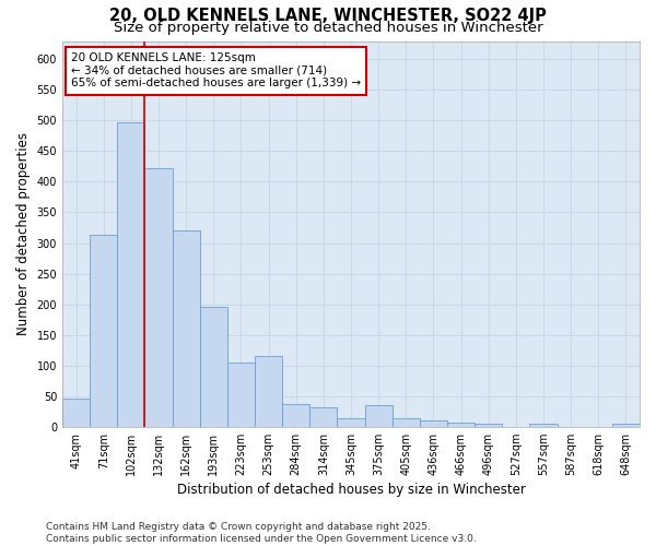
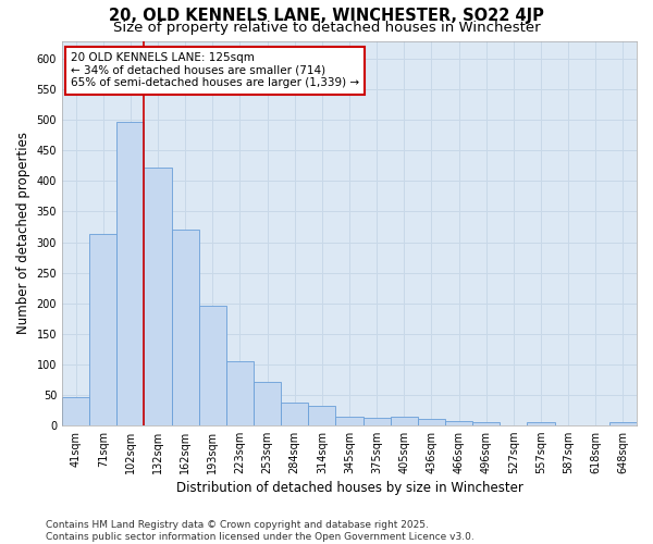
253sqm: 116 -> 70
375sqm: 36 -> 12
